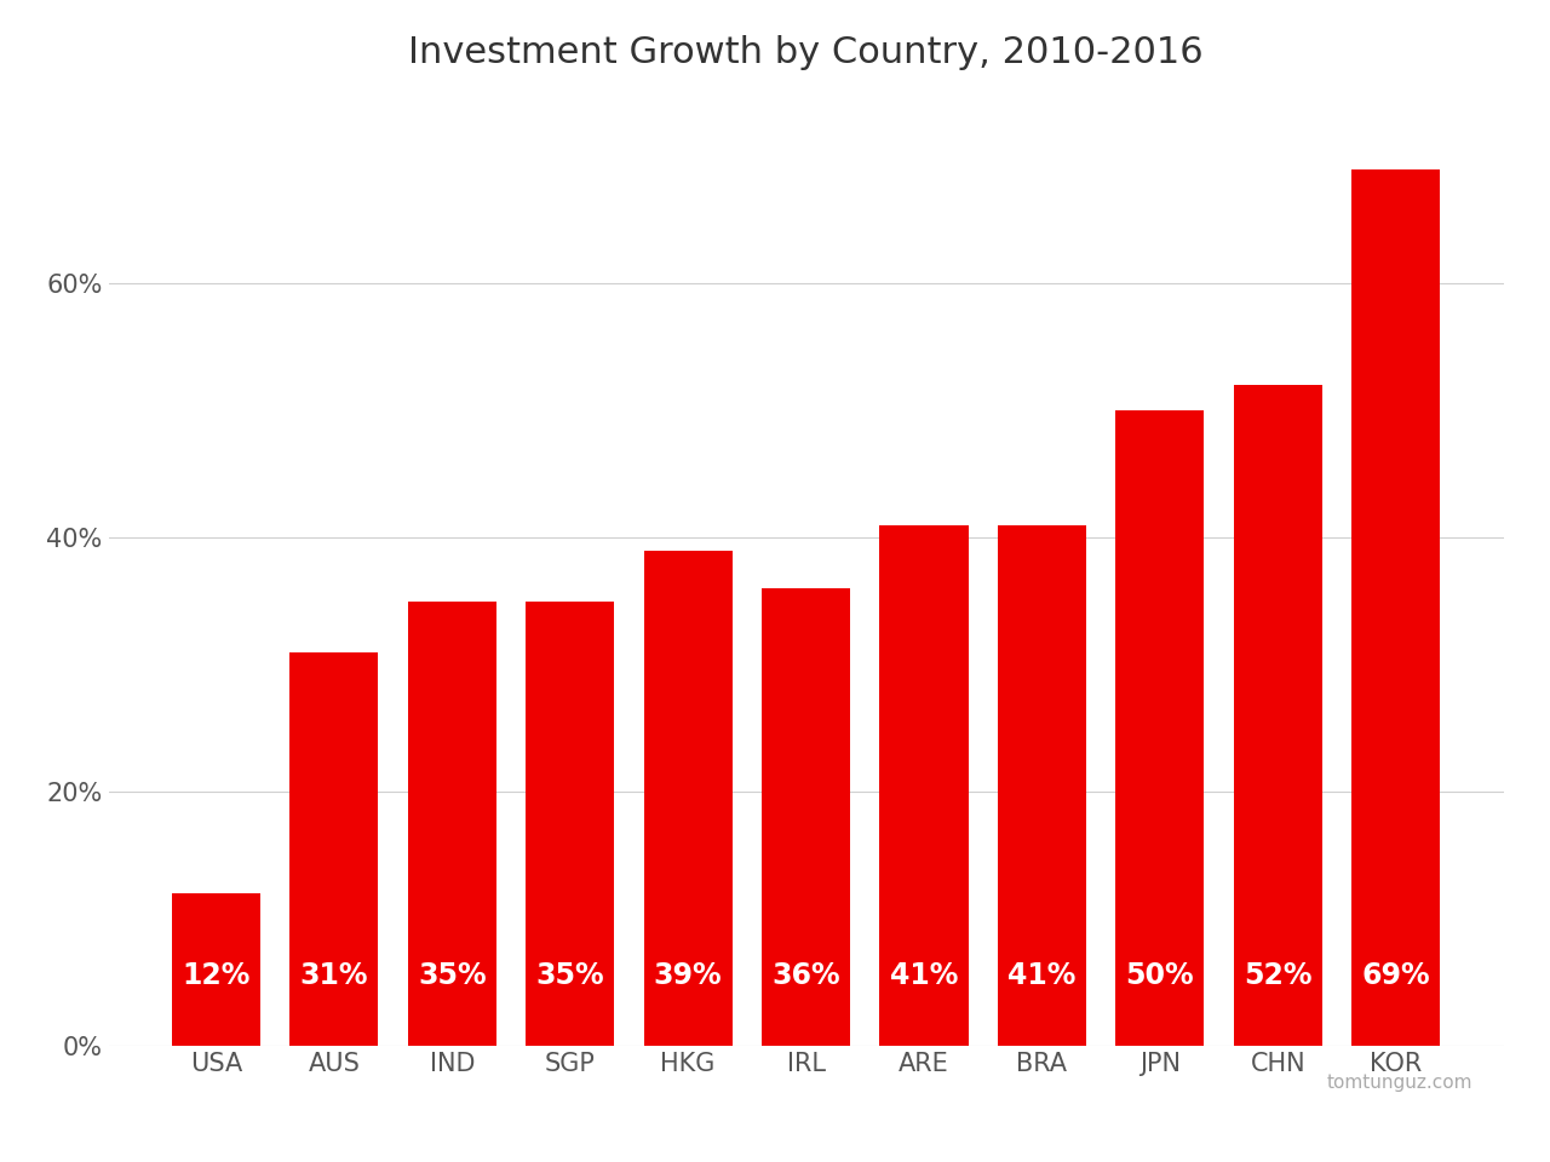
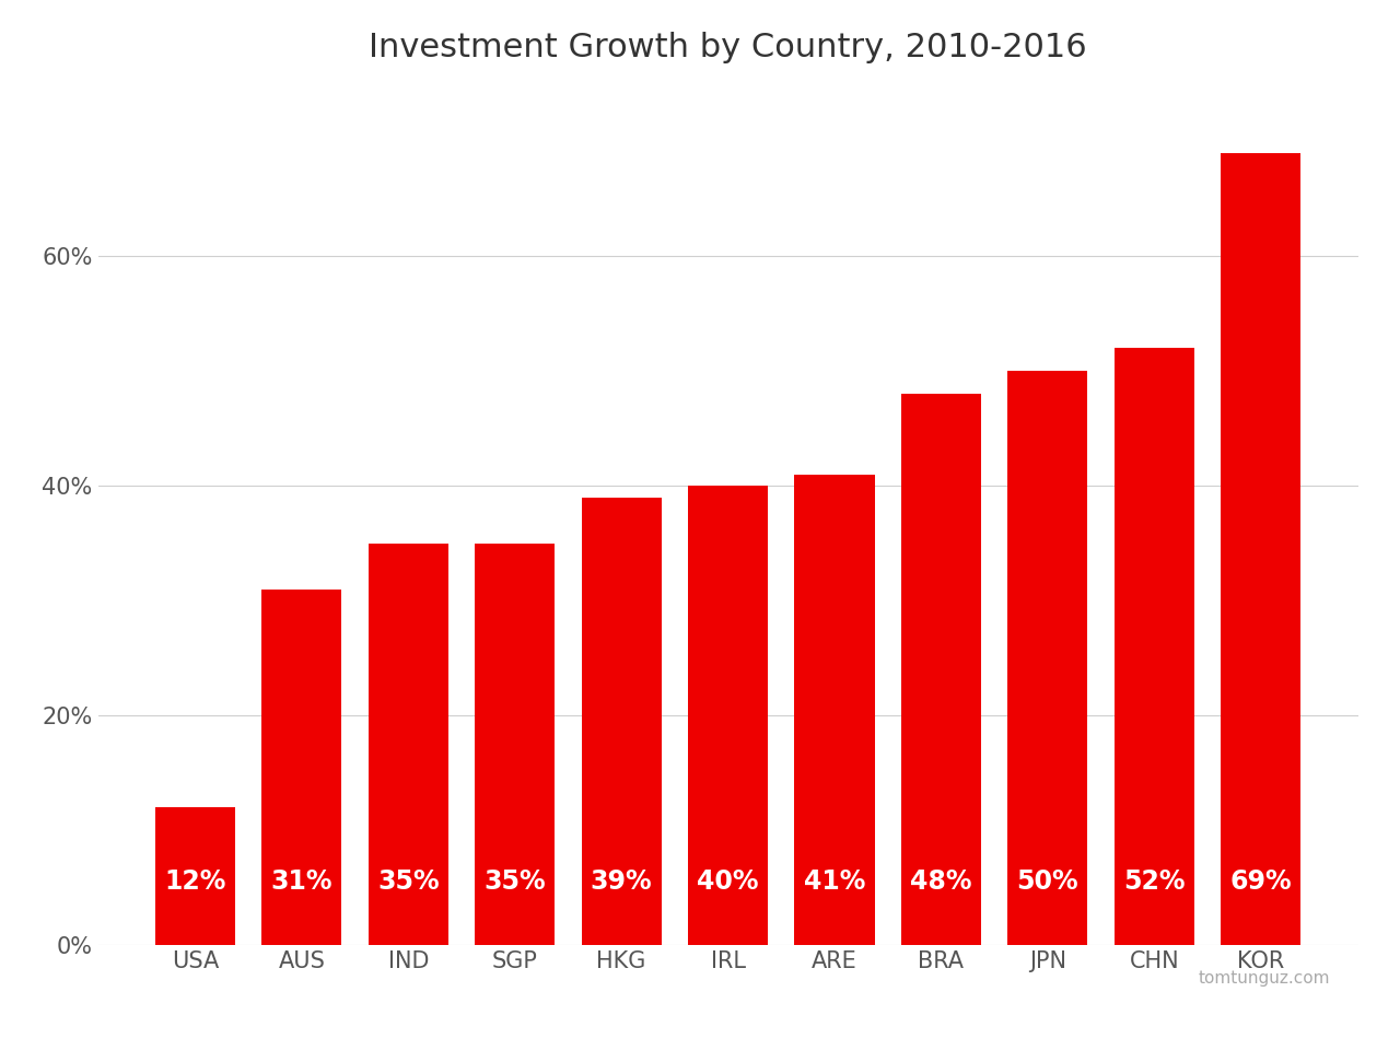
IRL: 36% -> 40%
BRA: 41% -> 48%
